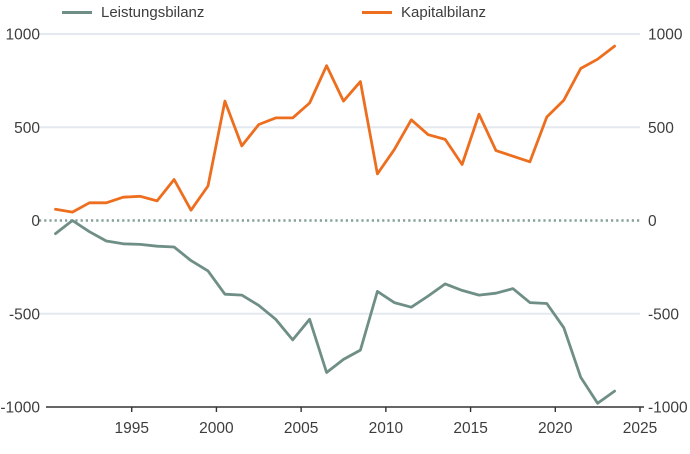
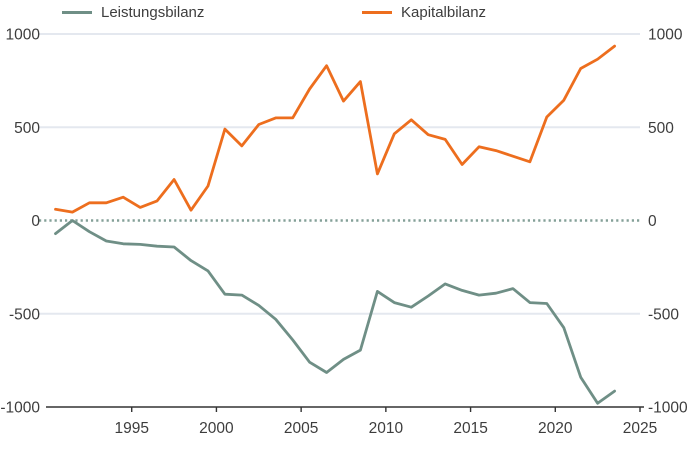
Kapitalbilanz/1995: 130 -> 70
Kapitalbilanz/2000: 640 -> 490
Leistungsbilanz/2005: -530 -> -760
Kapitalbilanz/2005: 630 -> 700
Kapitalbilanz/2010: 380 -> 460
Kapitalbilanz/2015: 570 -> 400
